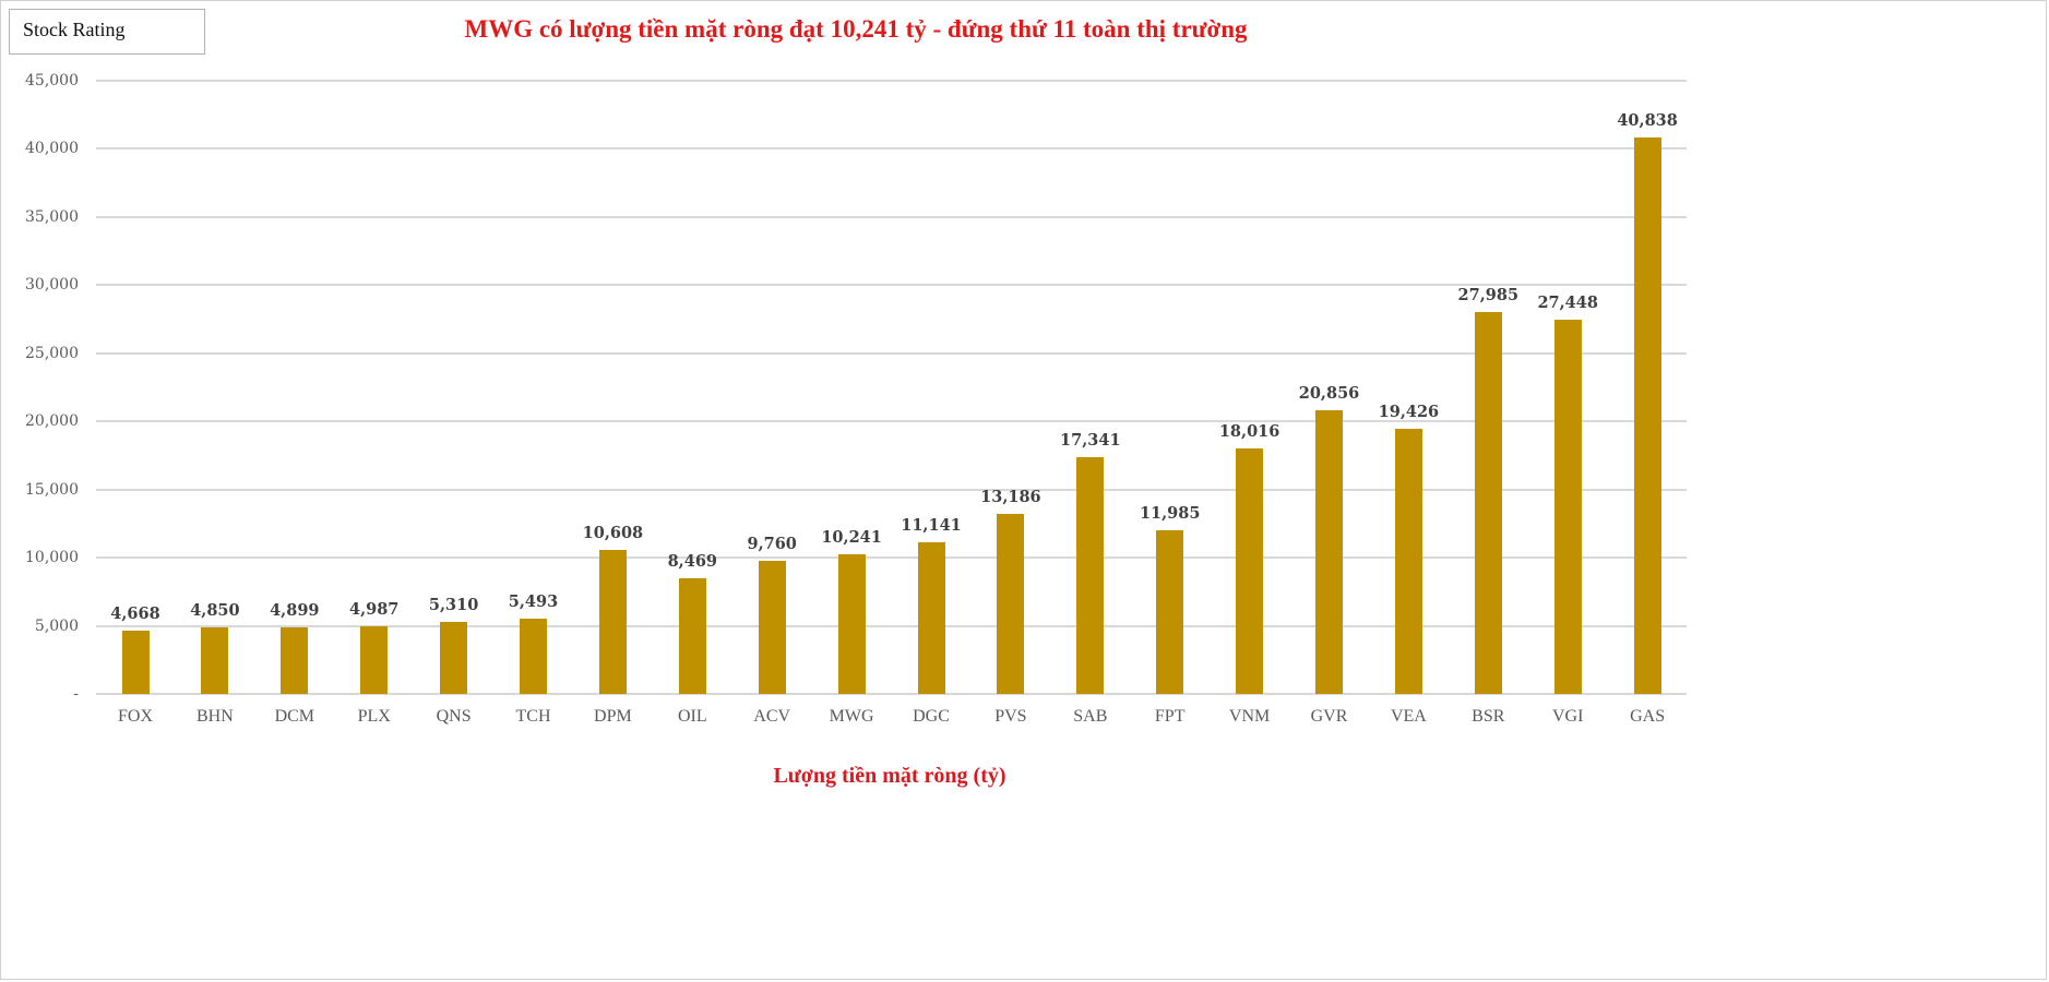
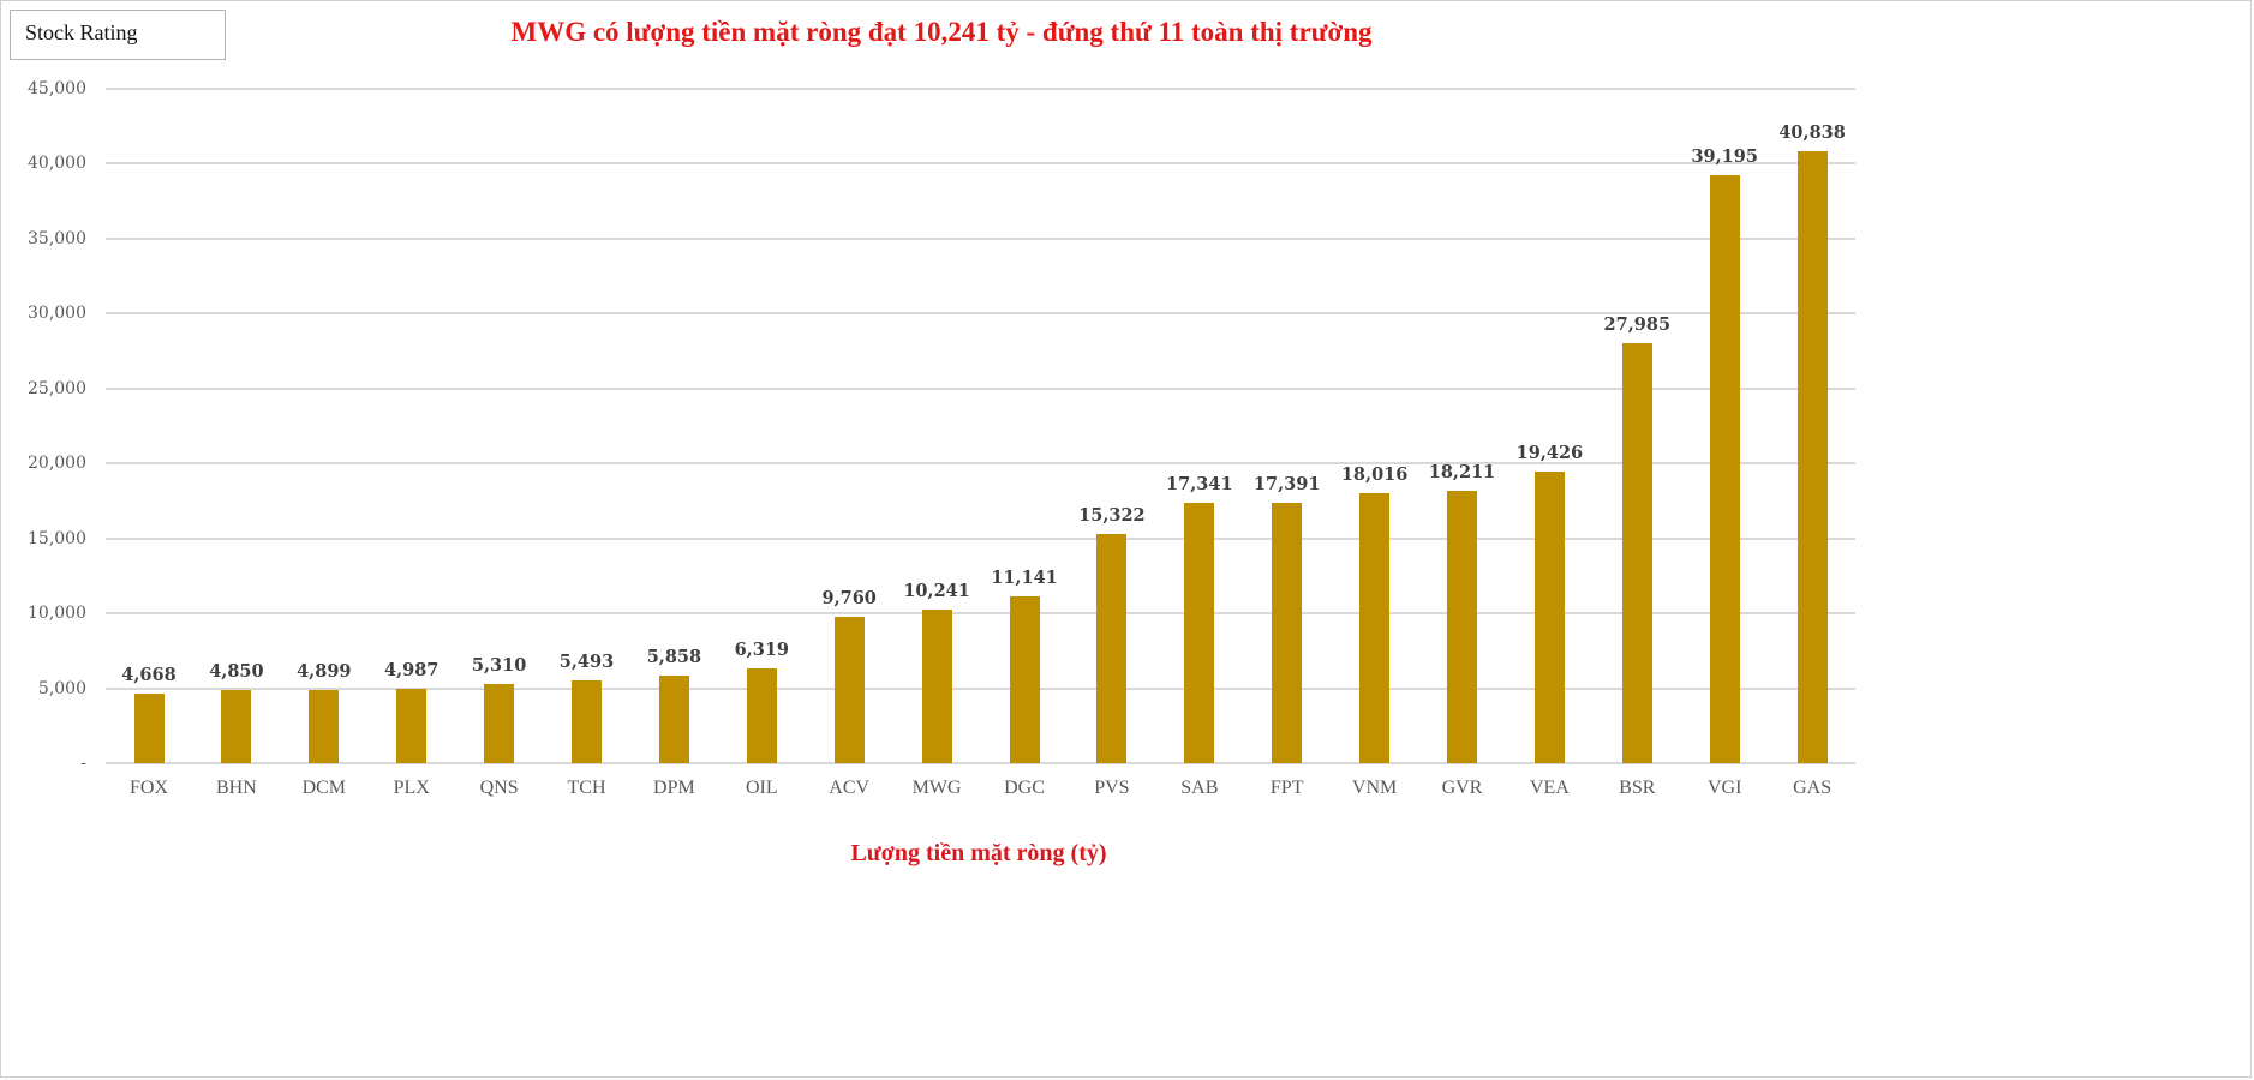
DPM: 10,608 -> 5,858
OIL: 8,469 -> 6,319
PVS: 13,186 -> 15,322
FPT: 11,985 -> 17,391
GVR: 20,856 -> 18,211
VGI: 27,448 -> 39,195
